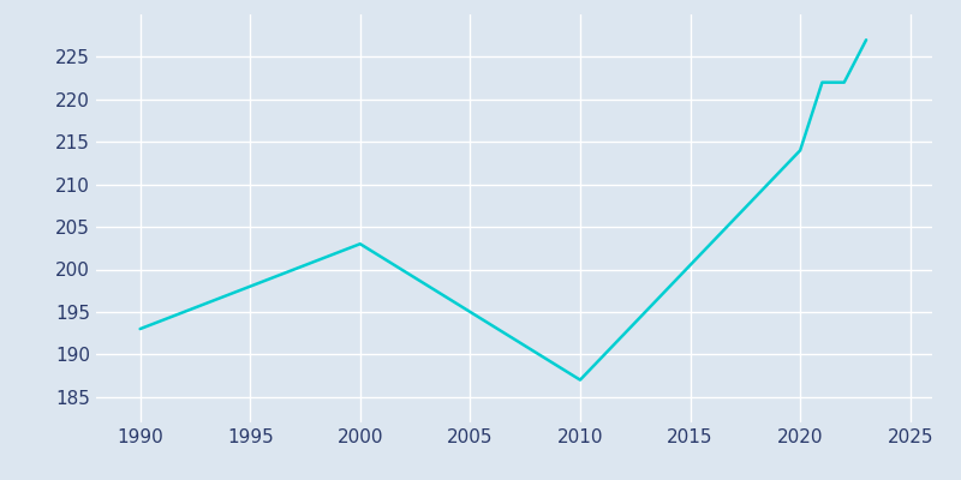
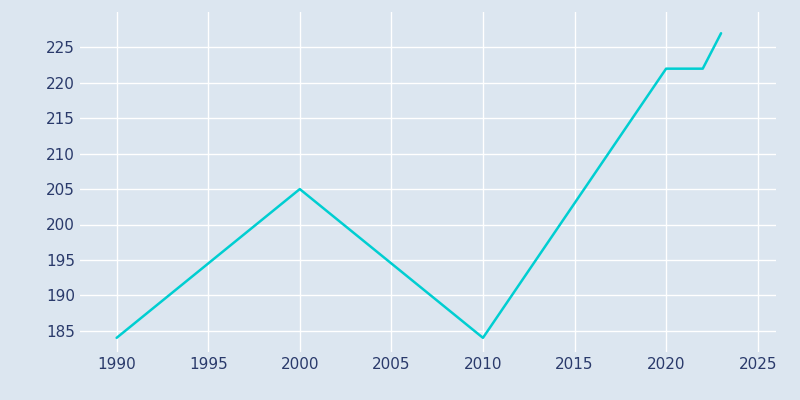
1990: 193 -> 184
2000: 203 -> 205
2010: 187 -> 184
2020: 214 -> 222
